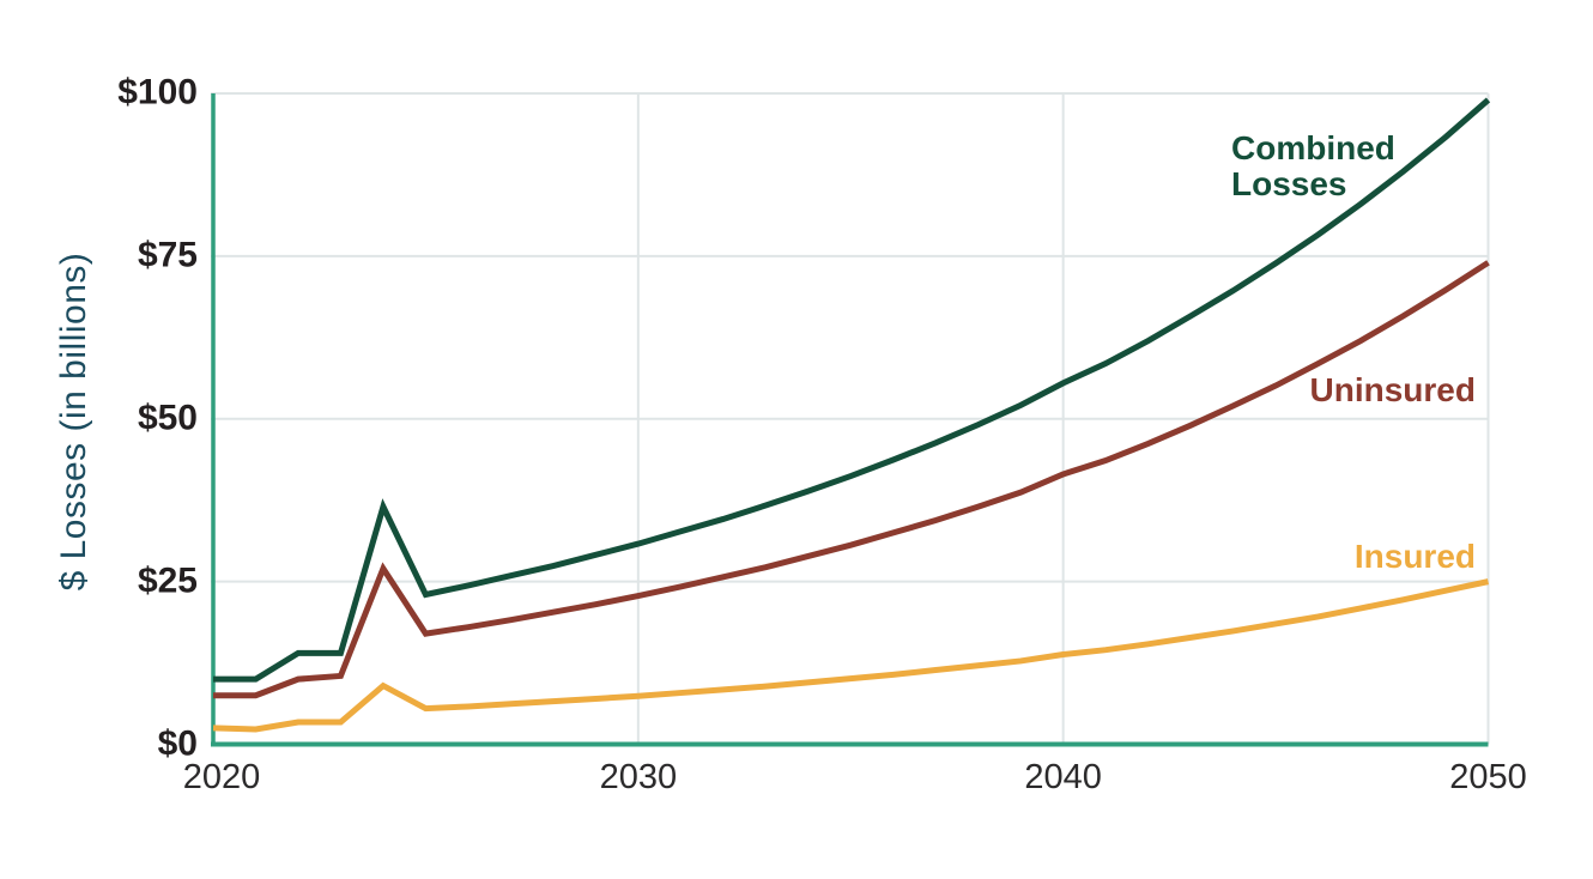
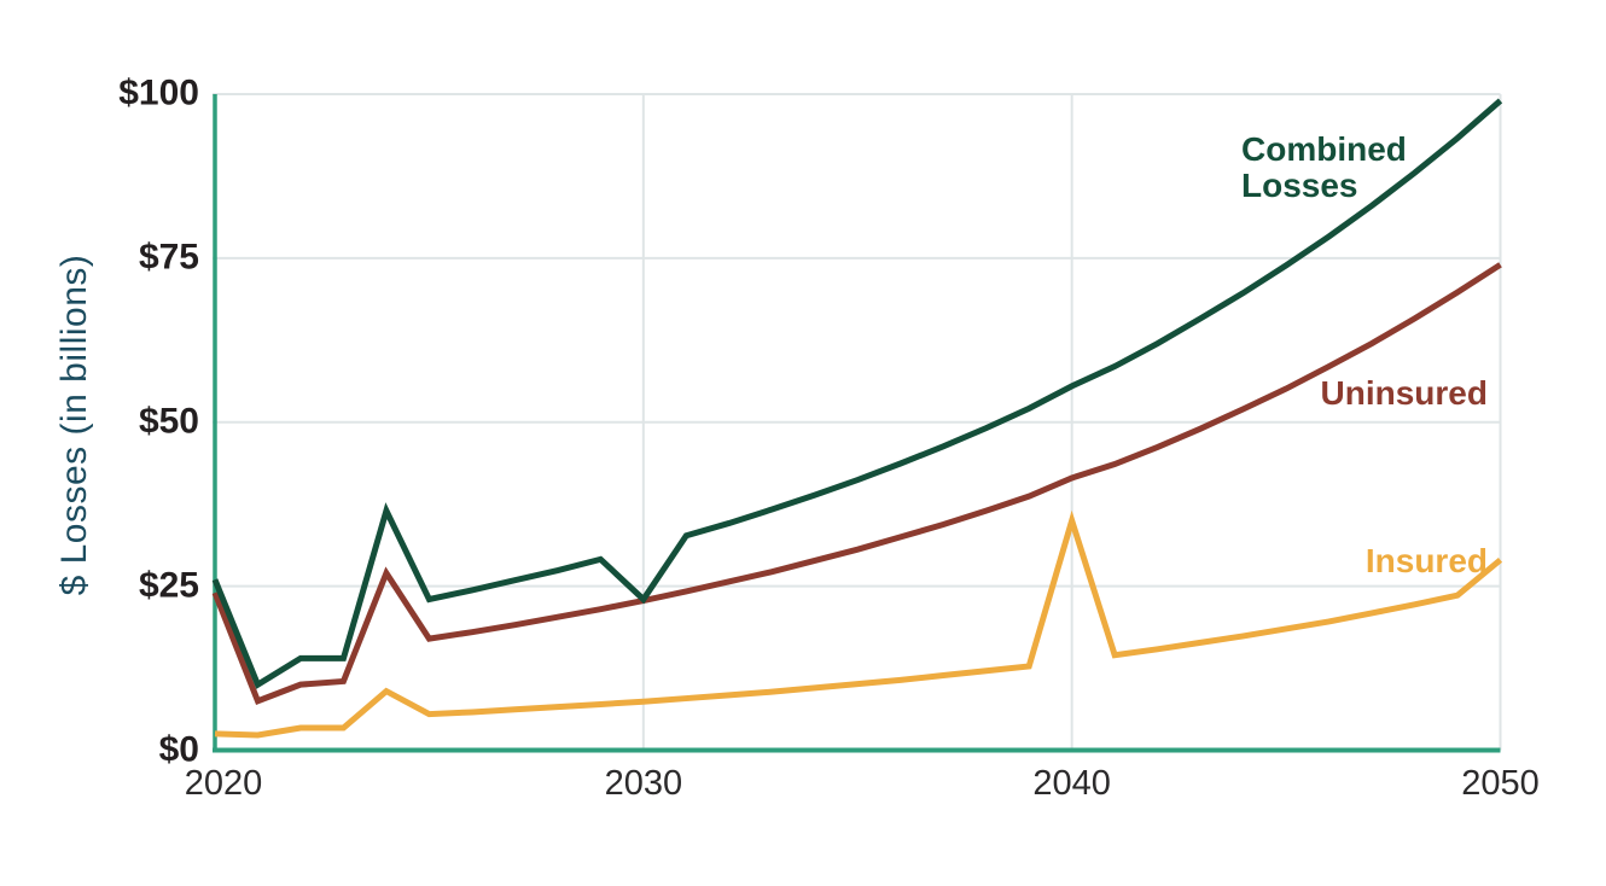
Combined Losses/2020: $10 -> $26
Uninsured/2020: $8 -> $24
Combined Losses/2030: $31 -> $23
Insured/2040: $14 -> $35
Insured/2050: $25 -> $29
